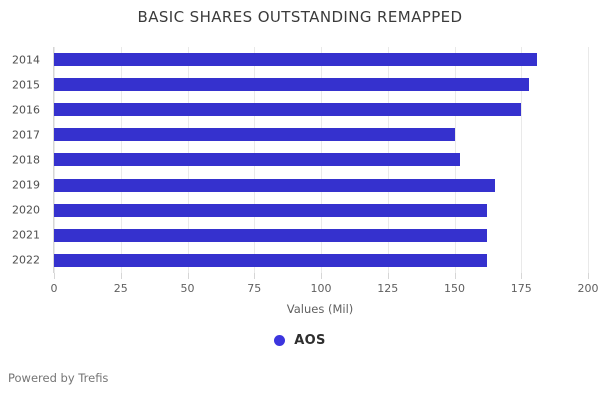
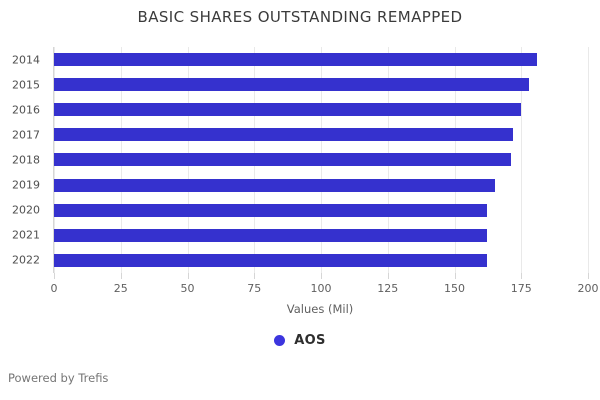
2017: 150 -> 172
2018: 152 -> 171
